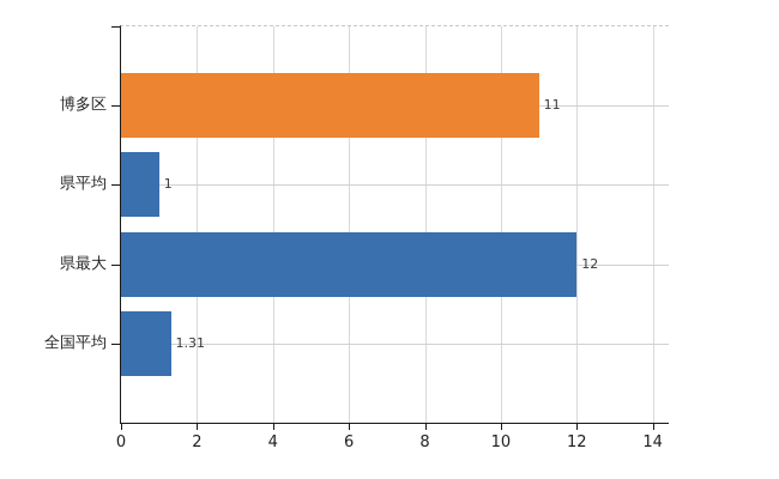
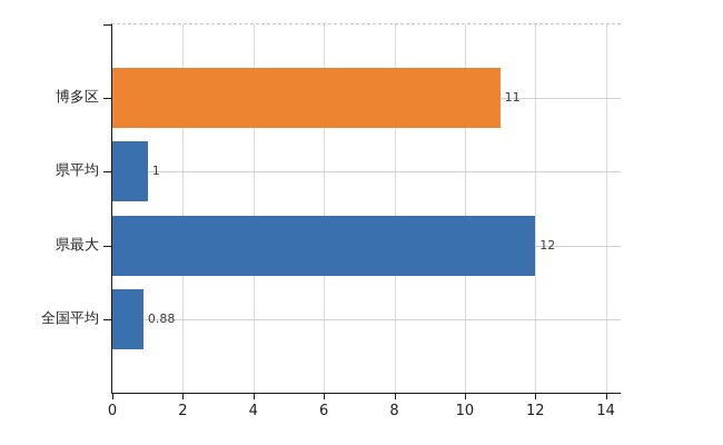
全国平均: 1.31 -> 0.88
